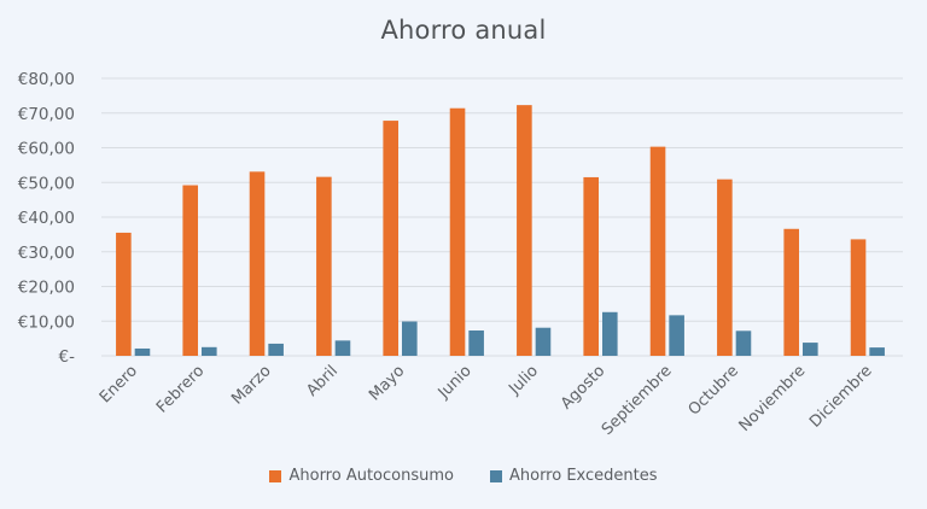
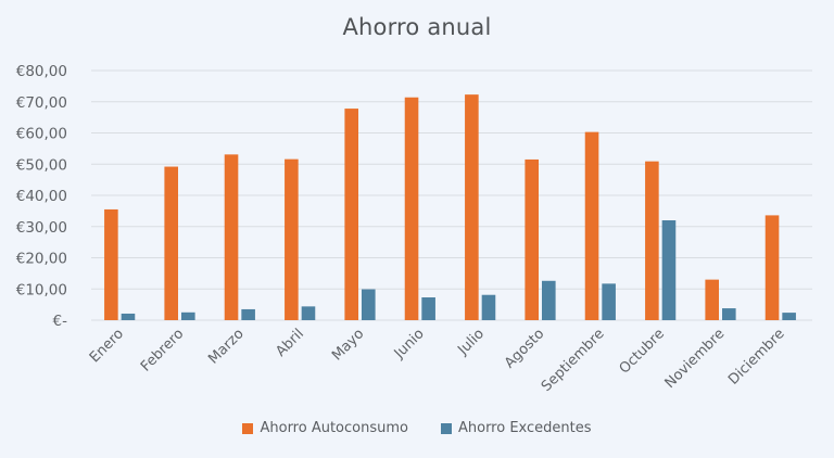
Ahorro Excedentes/Octubre: €7 -> €32
Ahorro Autoconsumo/Noviembre: €37 -> €13
